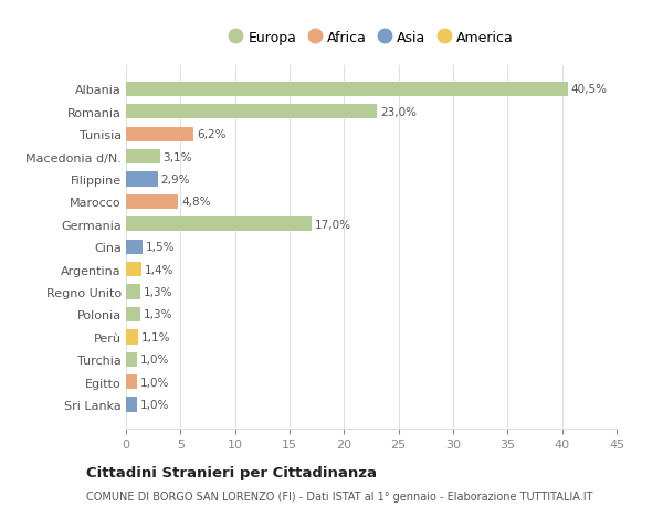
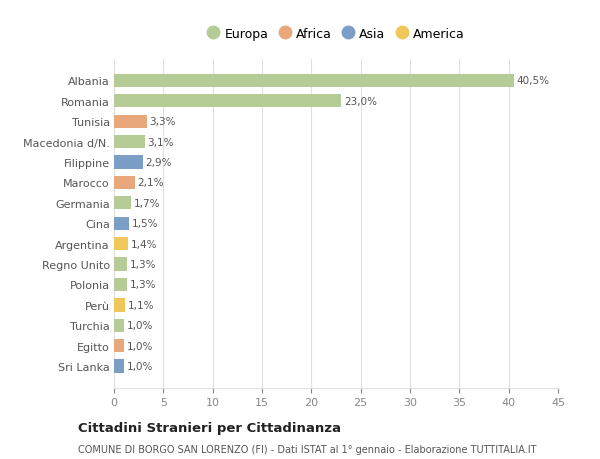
Tunisia: 6,2% -> 3,3%
Marocco: 4,8% -> 2,1%
Germania: 17,0% -> 1,7%
